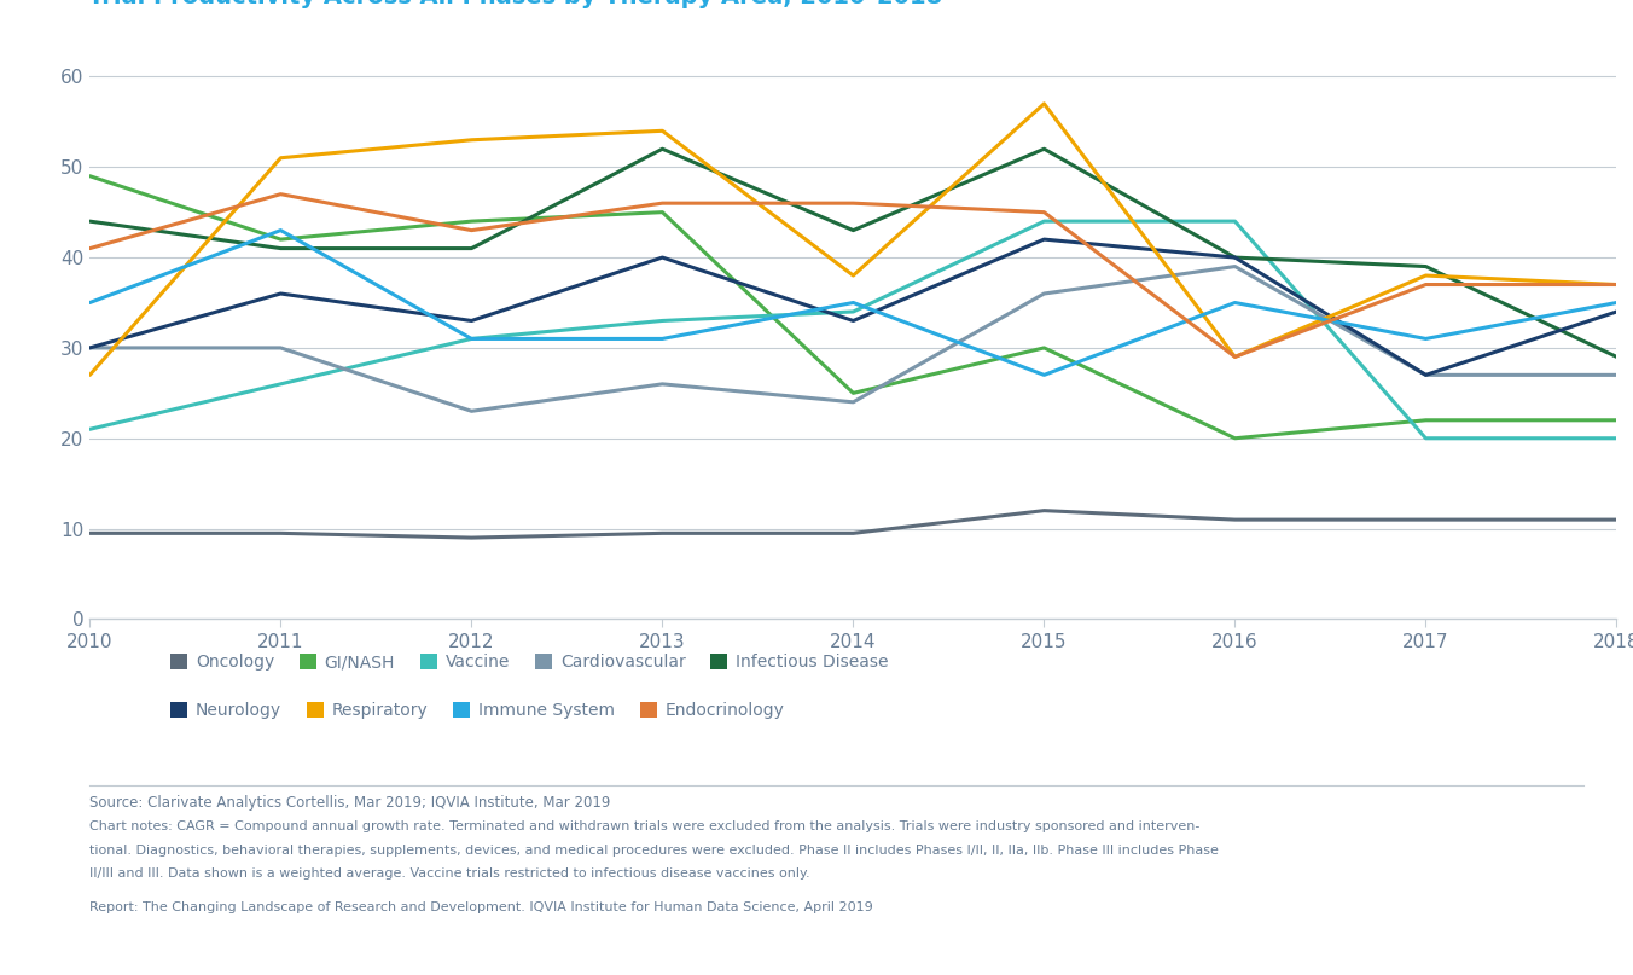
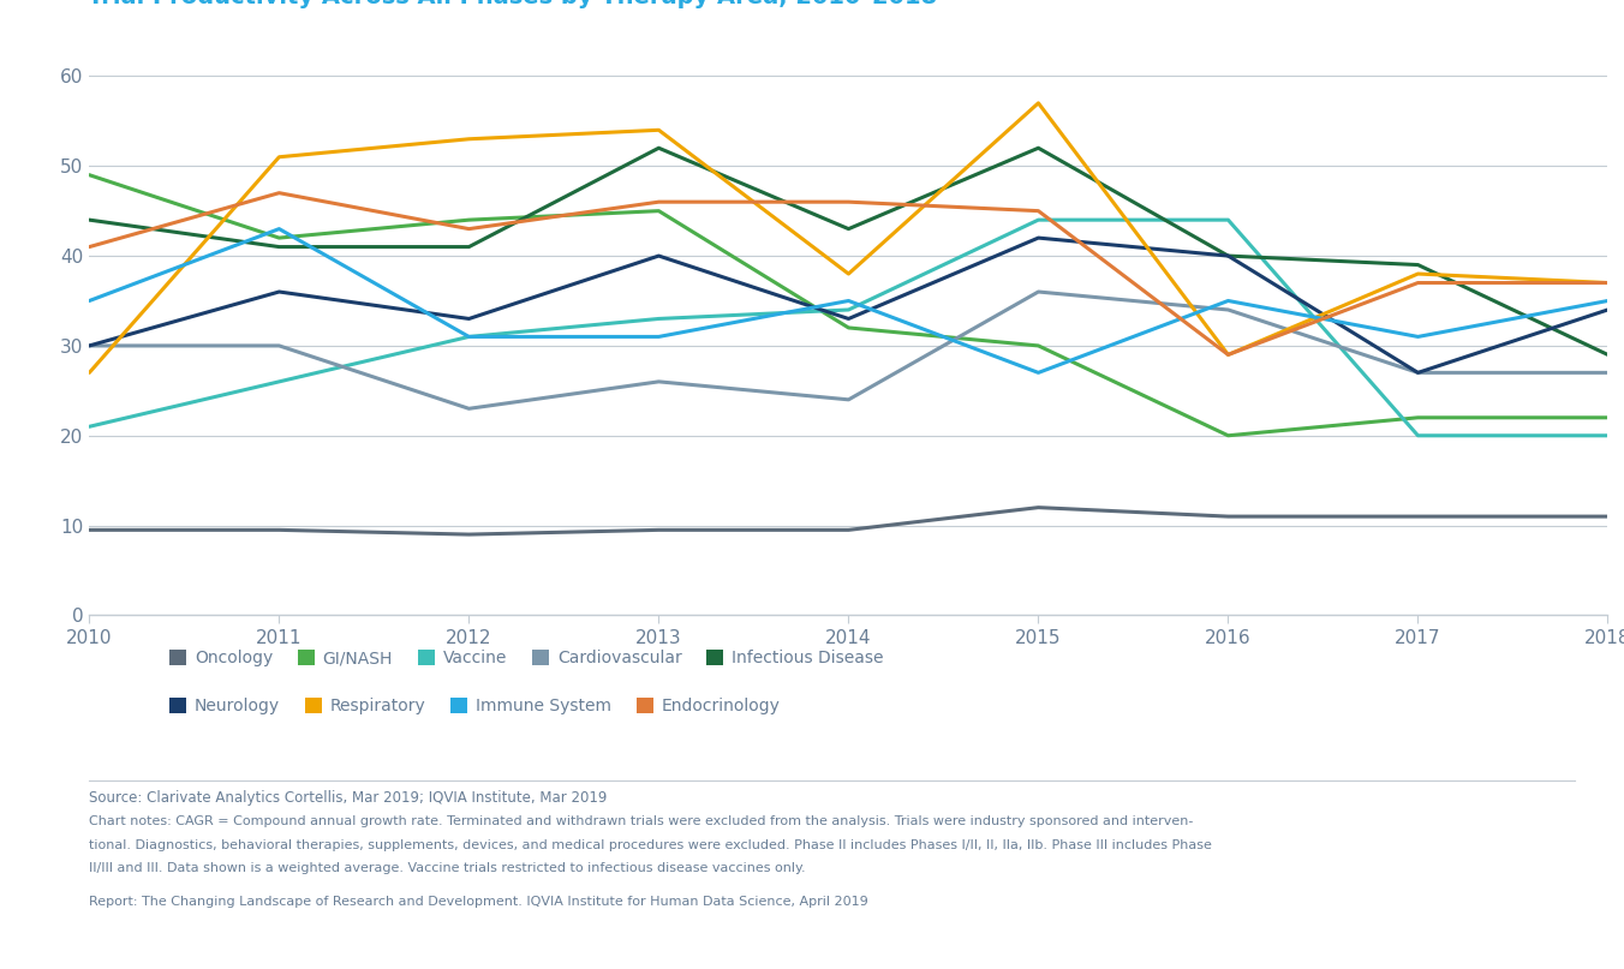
GI/NASH/2014: 25 -> 32
Cardiovascular/2016: 39 -> 34
